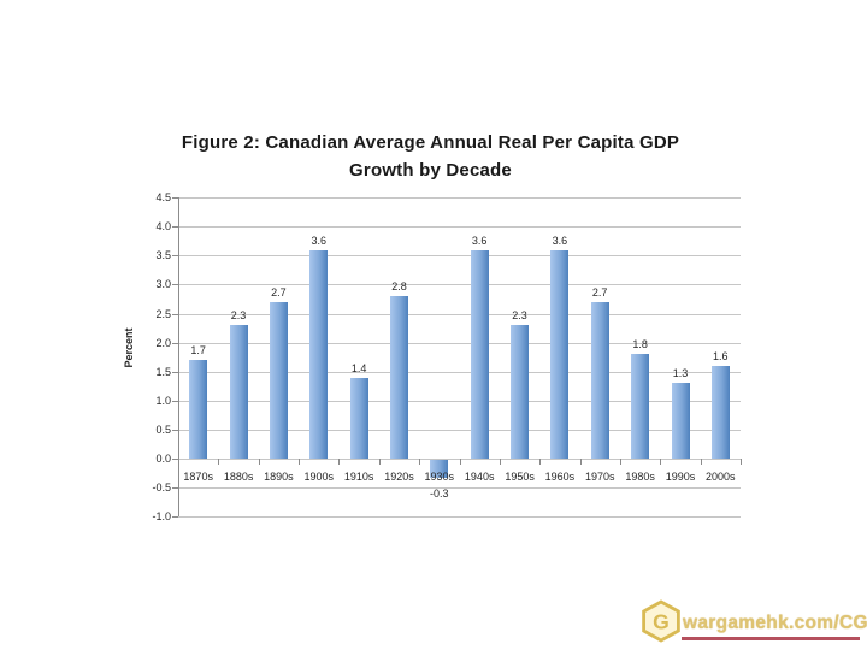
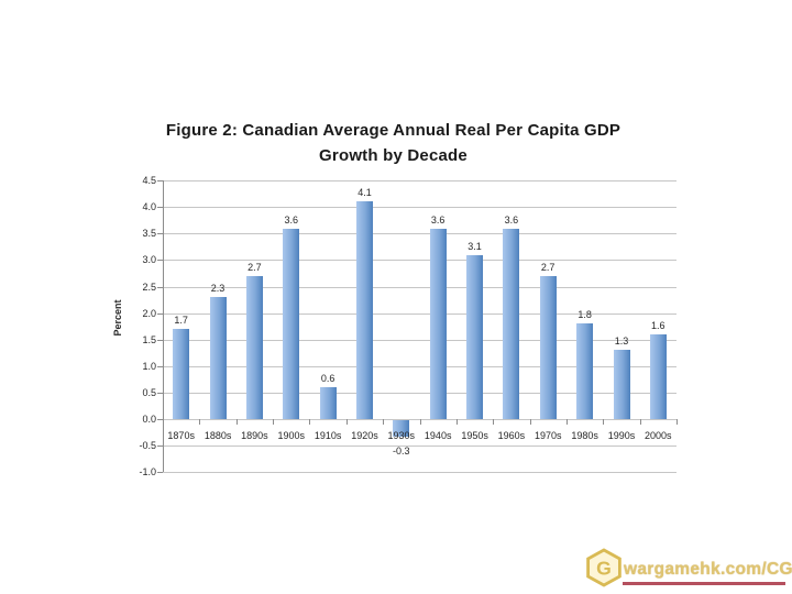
1910s: 1.4 -> 0.6
1920s: 2.8 -> 4.1
1950s: 2.3 -> 3.1
